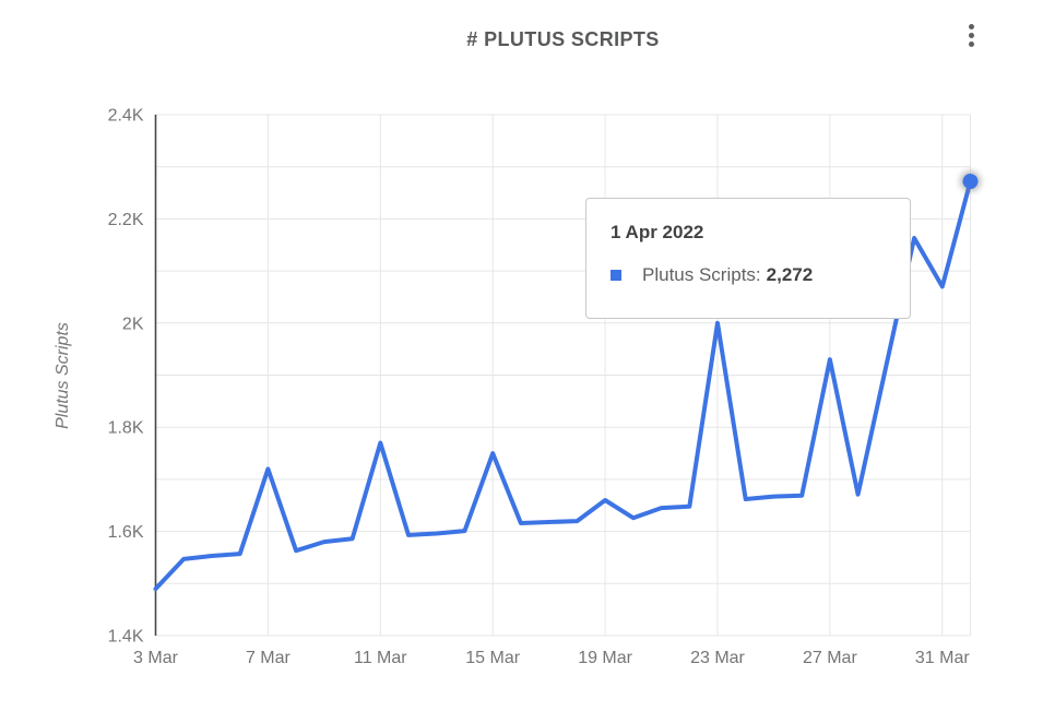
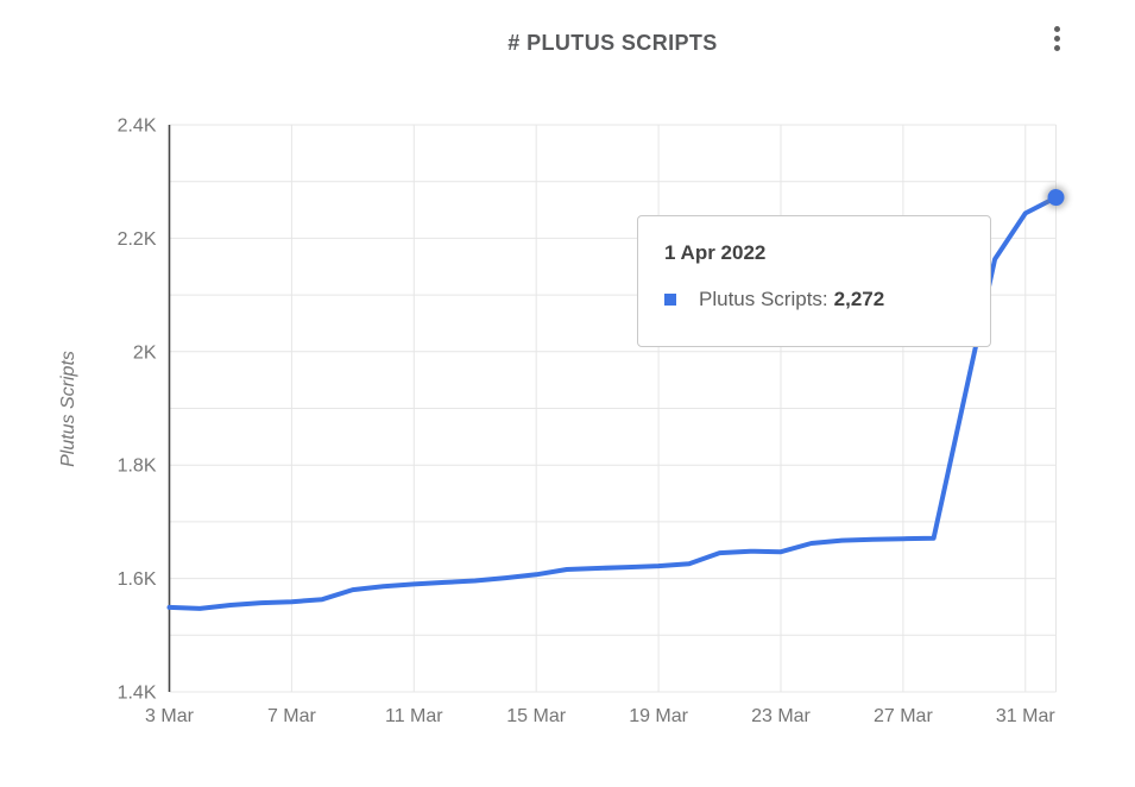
3 Mar: 1.49K -> 1.55K
7 Mar: 1.72K -> 1.56K
11 Mar: 1.77K -> 1.59K
15 Mar: 1.75K -> 1.61K
19 Mar: 1.66K -> 1.62K
23 Mar: 2.00K -> 1.65K
27 Mar: 1.93K -> 1.67K
31 Mar: 2.07K -> 2.24K
